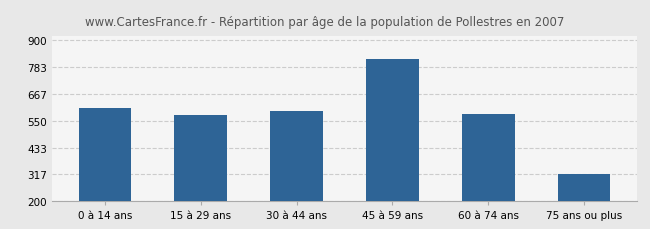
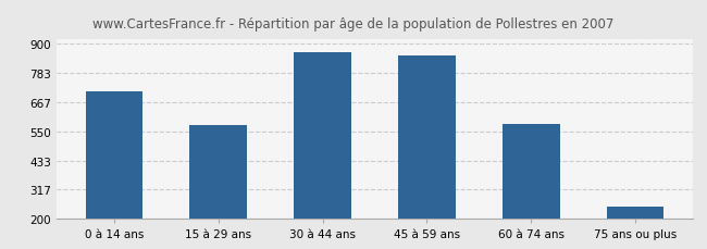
0 à 14 ans: 605 -> 710
30 à 44 ans: 595 -> 865
45 à 59 ans: 820 -> 855
75 ans ou plus: 320 -> 248
